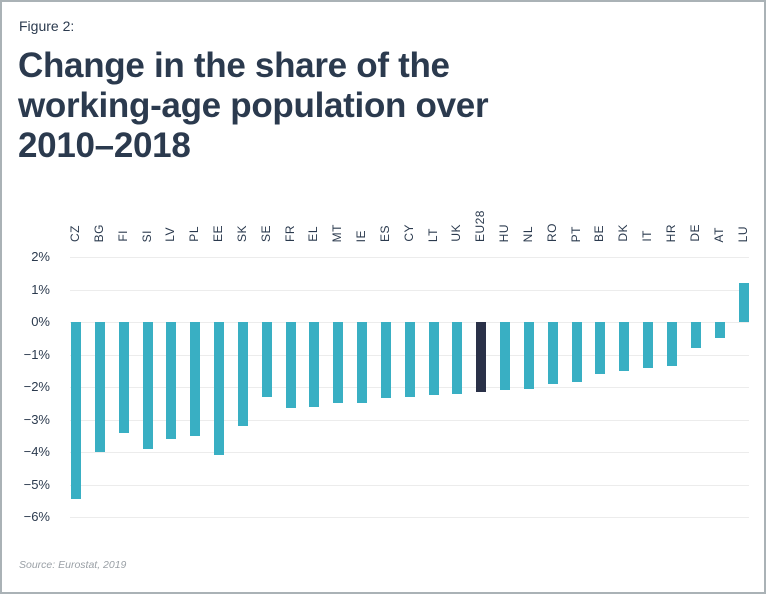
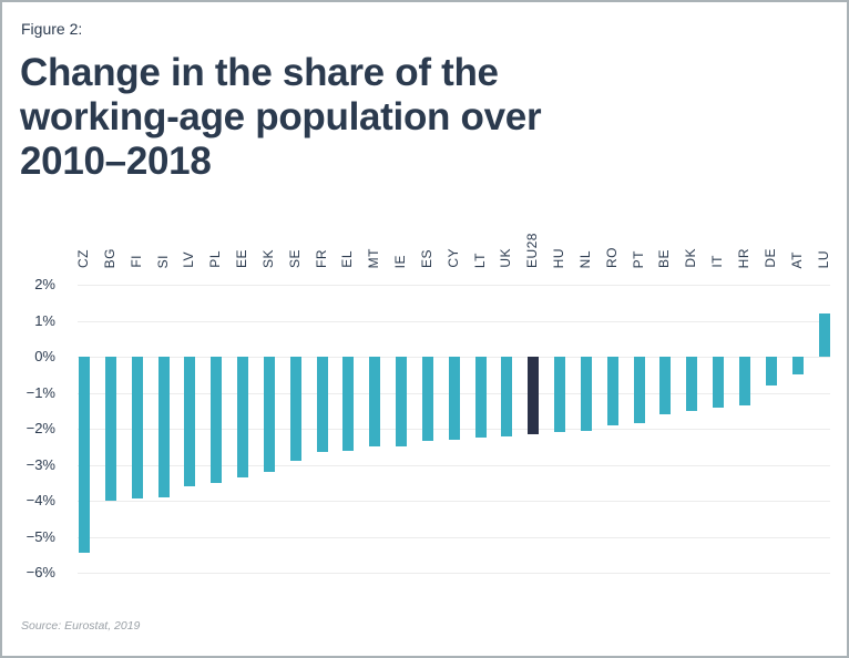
FI: -3.4% -> -4.0%
EE: -4.1% -> -3.4%
SE: -2.3% -> -2.9%
